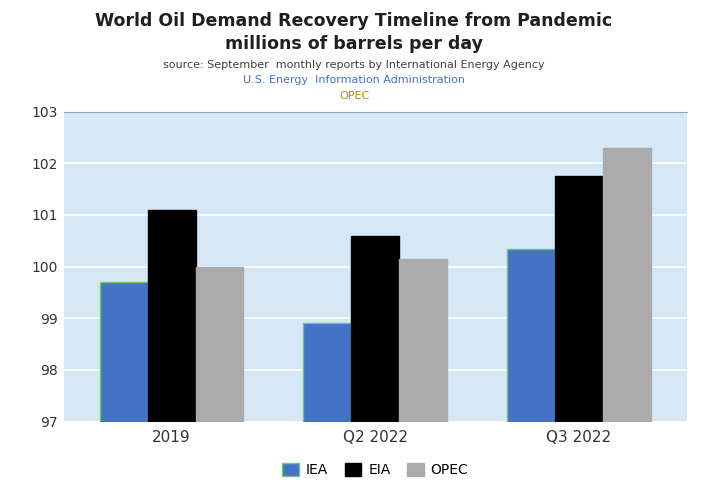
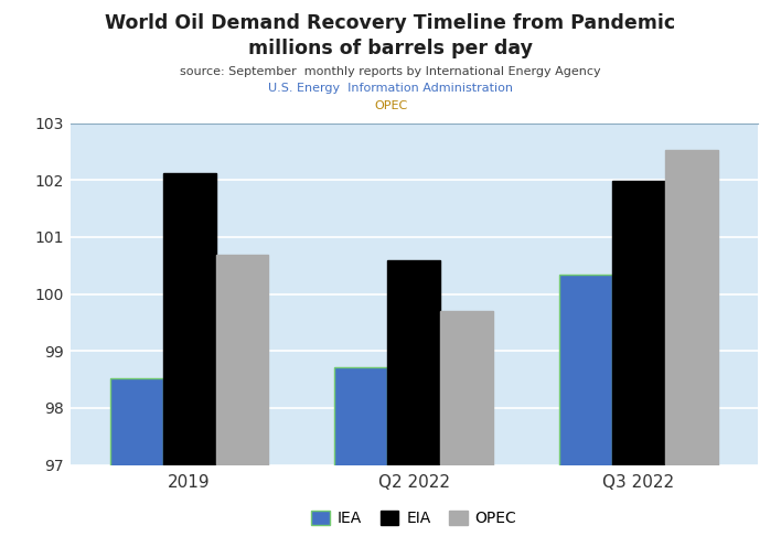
IEA/2019: 99.70 -> 98.52
EIA/2019: 101.10 -> 102.12
OPEC/2019: 100.00 -> 100.68
IEA/Q2 2022: 98.90 -> 98.72
OPEC/Q2 2022: 100.15 -> 99.70
EIA/Q3 2022: 101.75 -> 101.98
OPEC/Q3 2022: 102.30 -> 102.52
